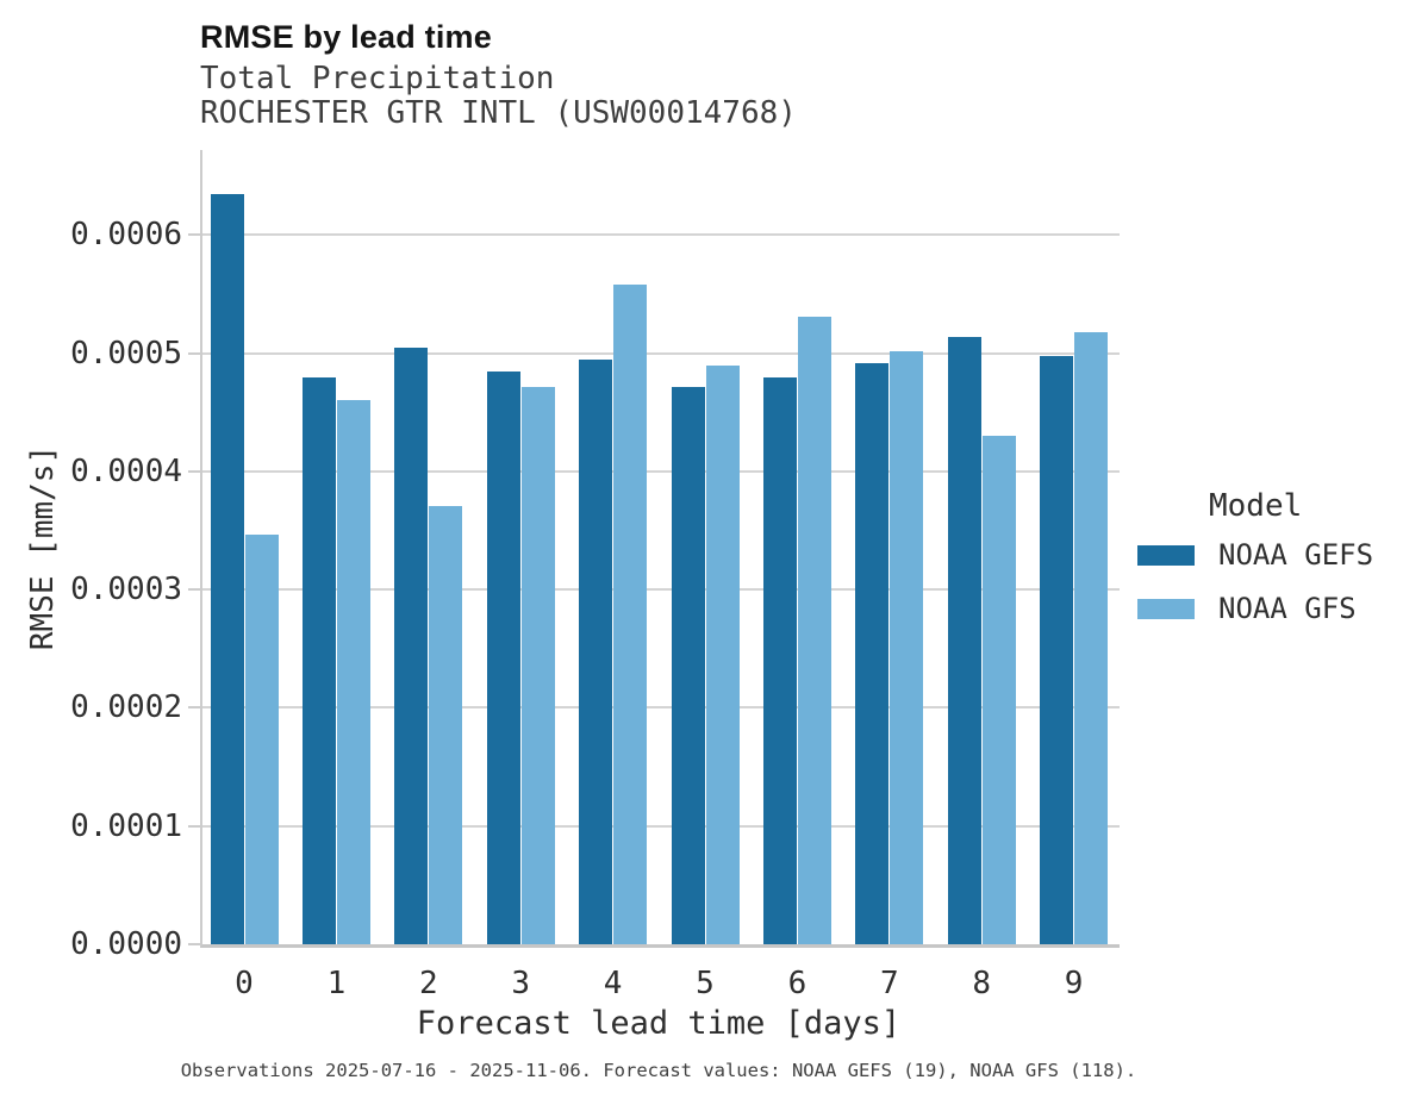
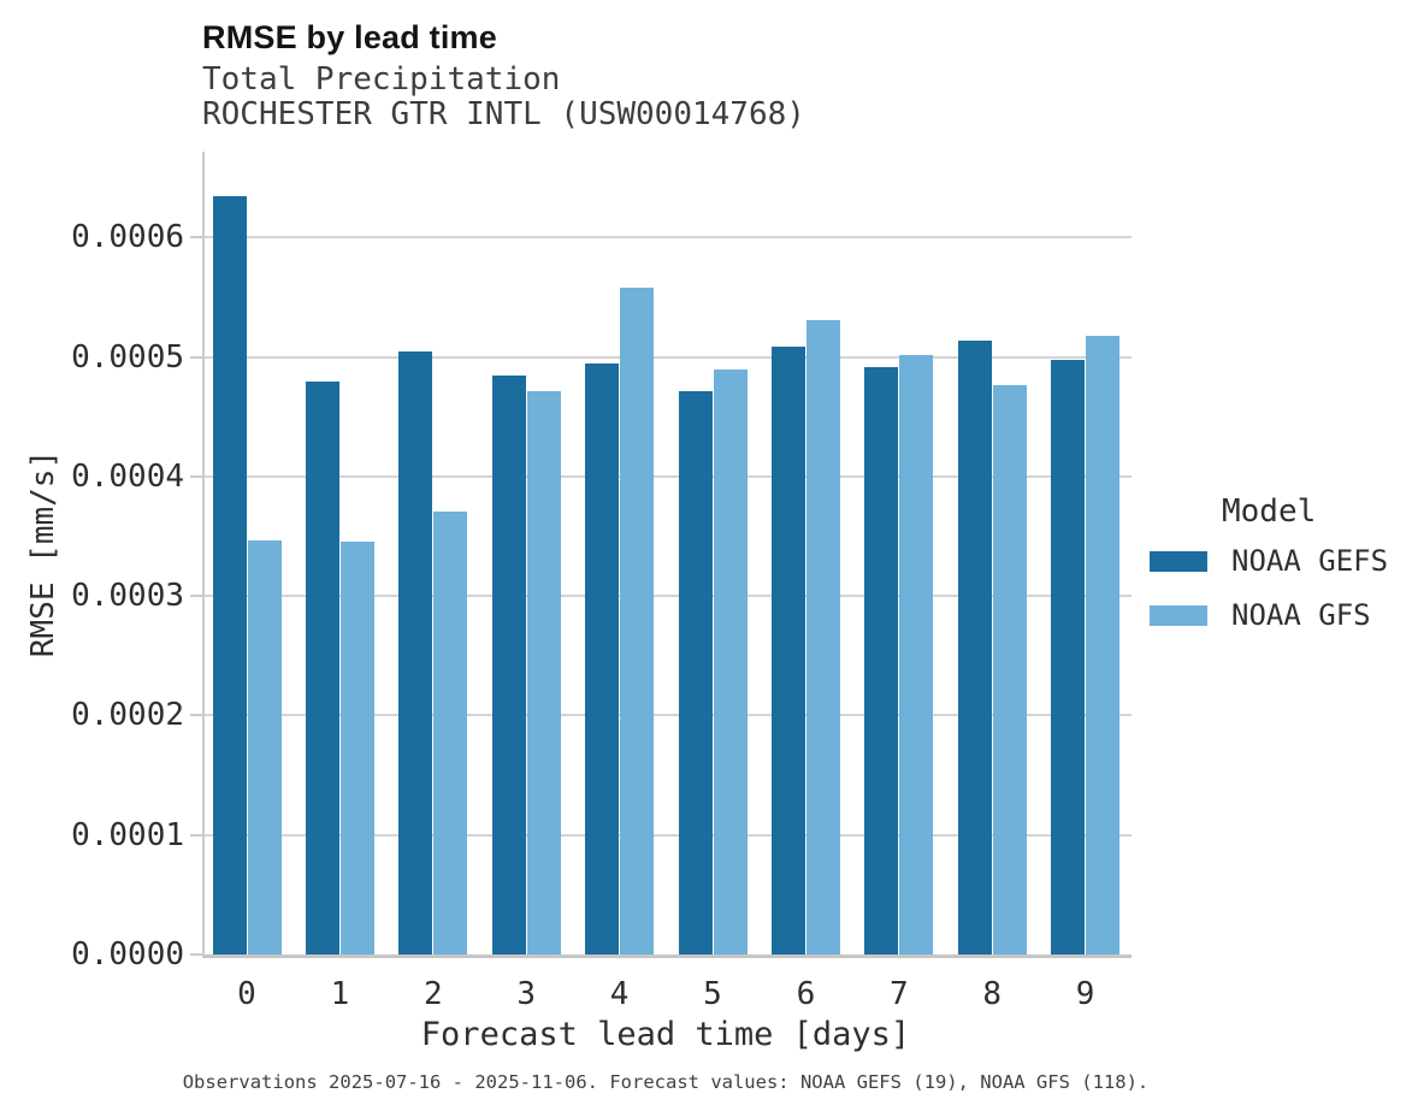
NOAA GFS/1: 0.00046 -> 0.00035
NOAA GEFS/6: 0.00048 -> 0.00051
NOAA GFS/8: 0.00043 -> 0.00048
